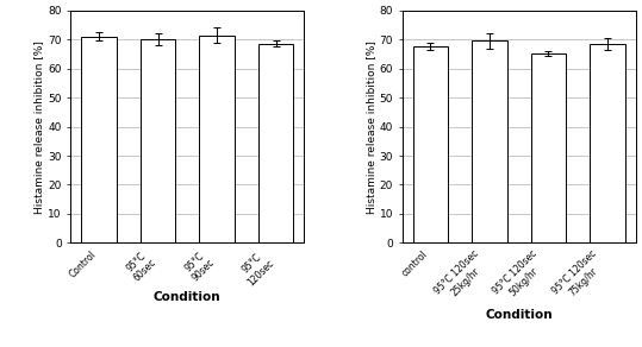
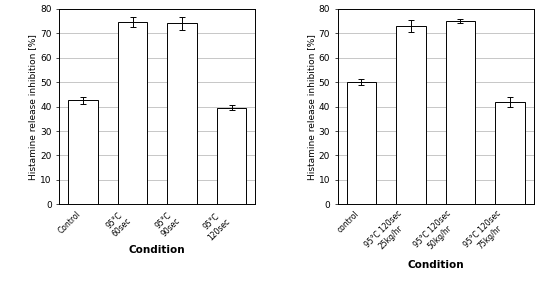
Control: 71.0 -> 42.5
95°C 60sec: 70.0 -> 74.5
95°C 90sec: 71.5 -> 74.0
95°C 120sec: 68.5 -> 39.5
control: 67.5 -> 50.0
95°C 120sec 25kg/hr: 69.5 -> 73.0
95°C 120sec 50kg/hr: 65.0 -> 75.0
95°C 120sec 75kg/hr: 68.5 -> 42.0
